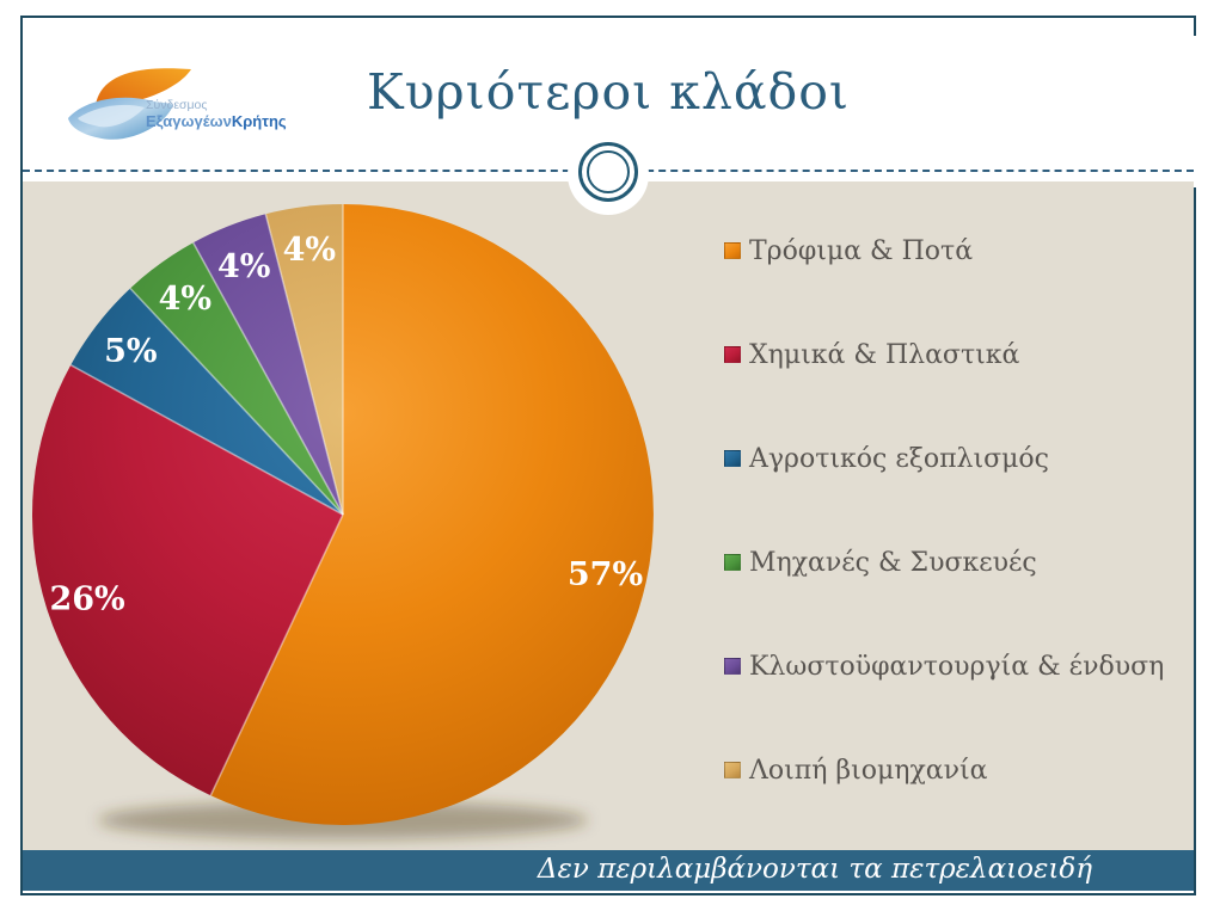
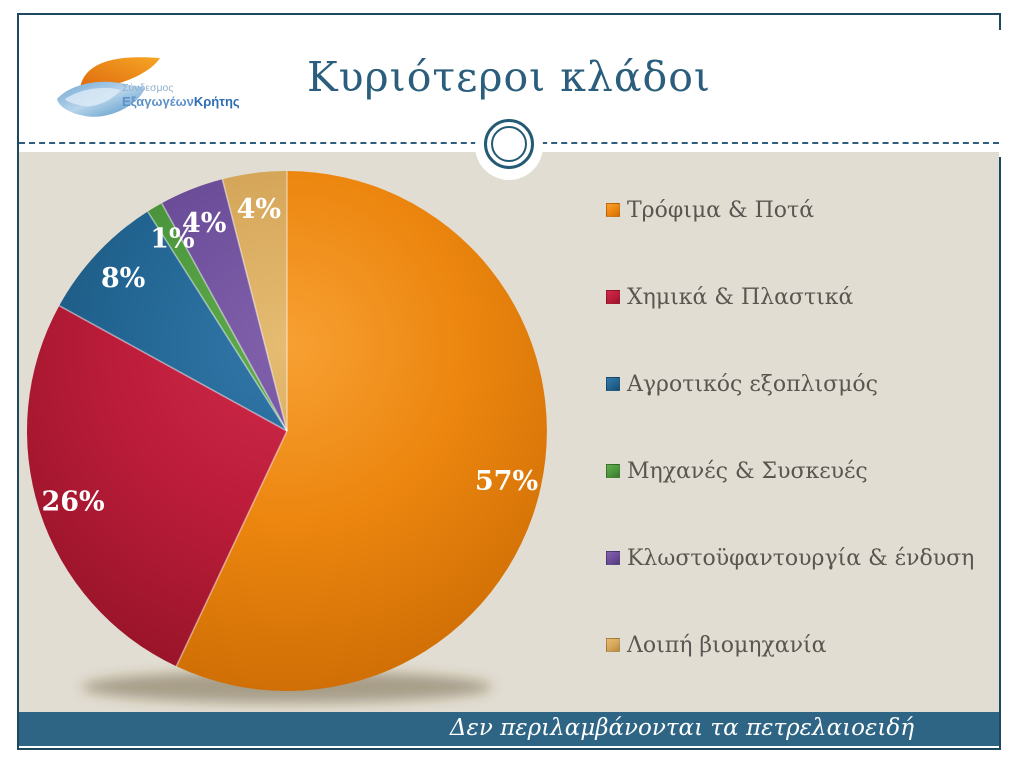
Αγροτικός εξοπλισμός: 5% -> 8%
Μηχανές & Συσκευές: 4% -> 1%
